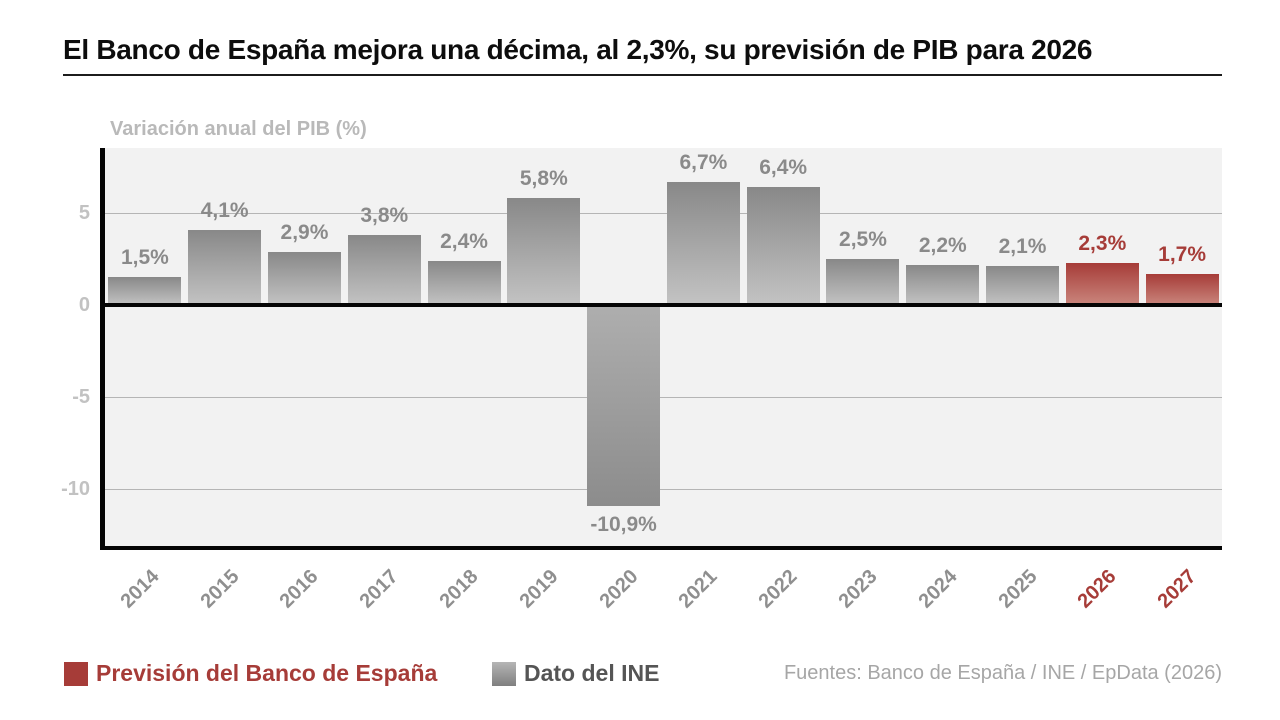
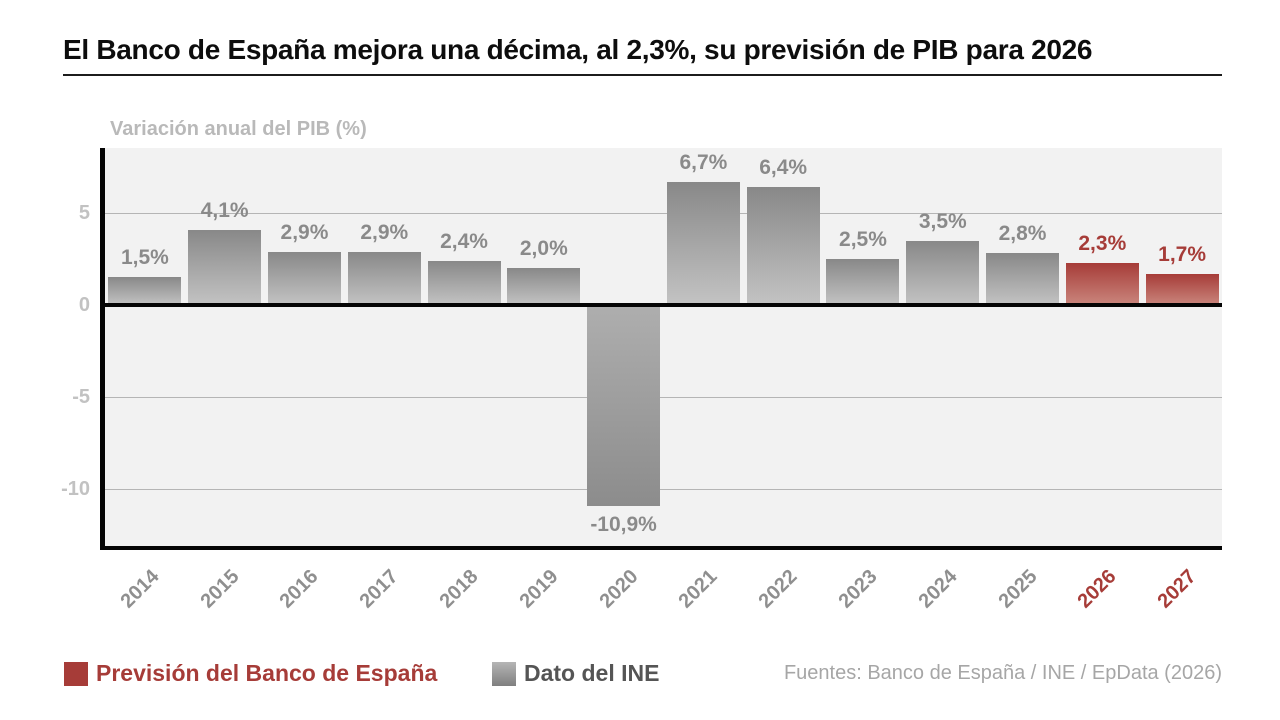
2017: 3,8% -> 2,9%
2019: 5,8% -> 2,0%
2024: 2,2% -> 3,5%
2025: 2,1% -> 2,8%
